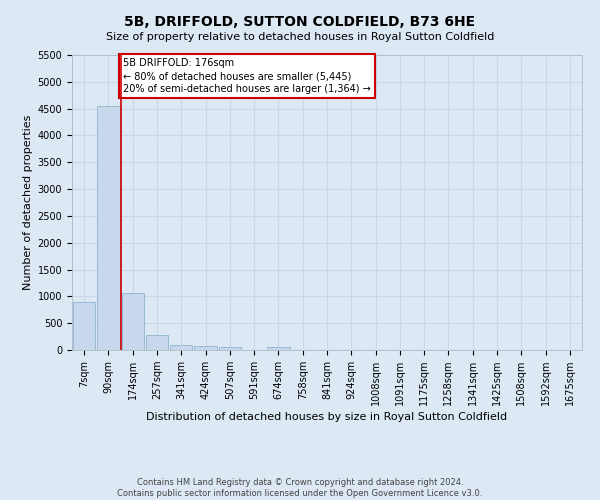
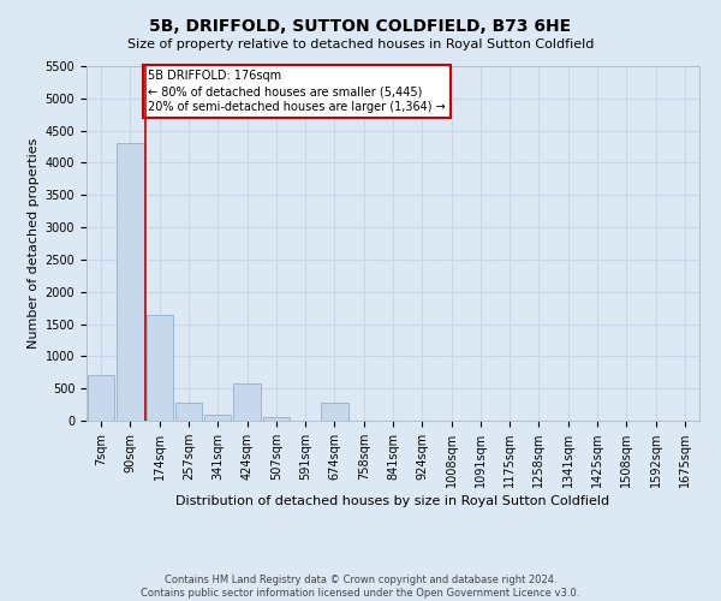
7sqm: 900 -> 700
90sqm: 4550 -> 4300
174sqm: 1060 -> 1640
424sqm: 70 -> 580
674sqm: 60 -> 280
